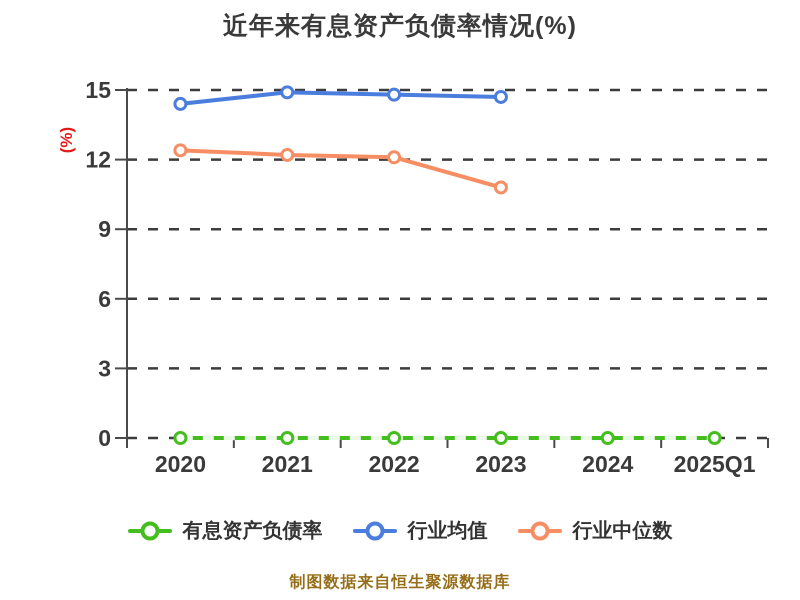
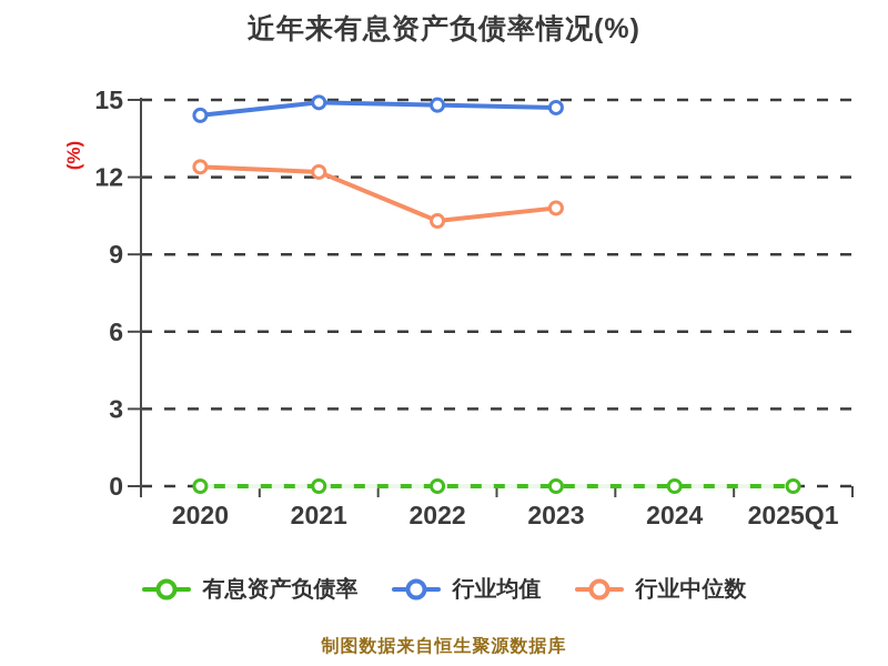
行业中位数/2022: 12.1 -> 10.3
